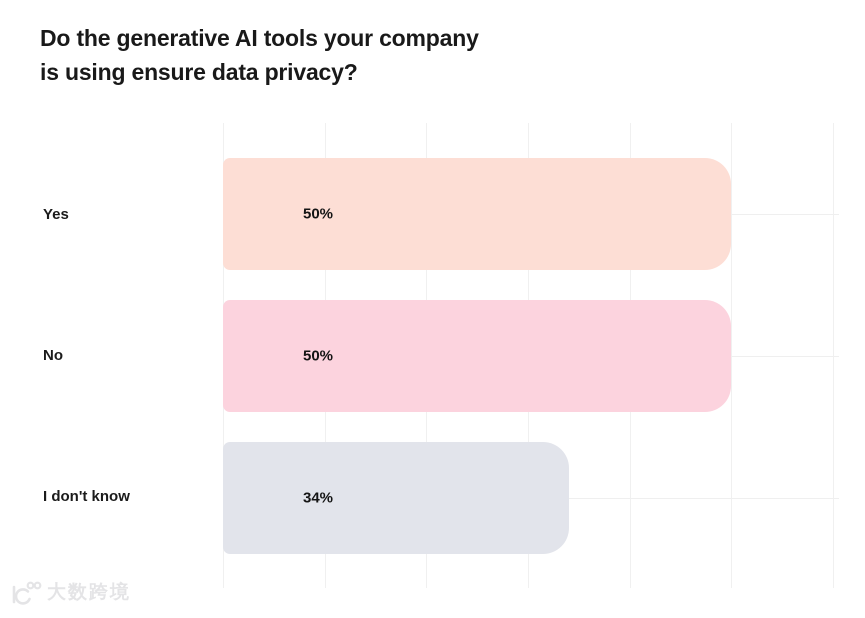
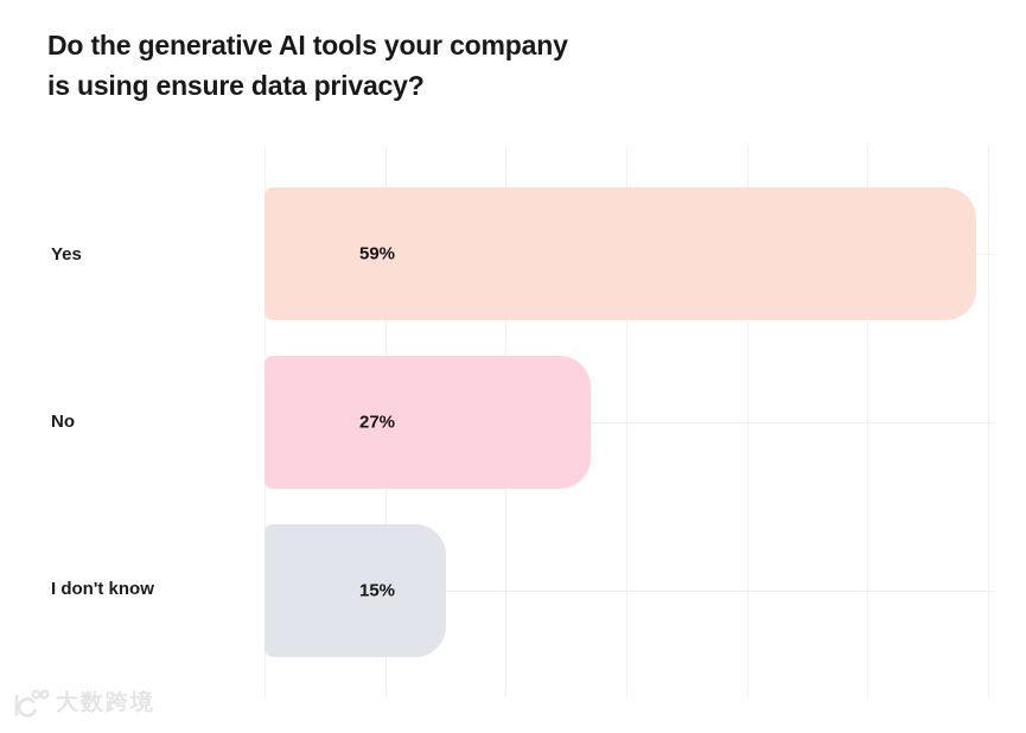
Yes: 50% -> 59%
No: 50% -> 27%
I don't know: 34% -> 15%
